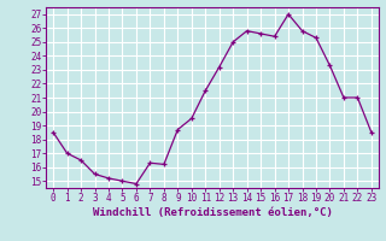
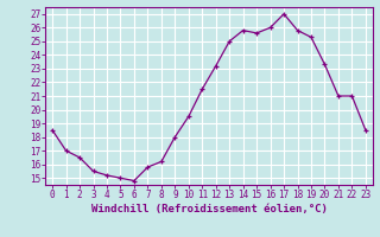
7: 16.3 -> 15.8
9: 18.7 -> 18.0
16: 25.4 -> 26.0
